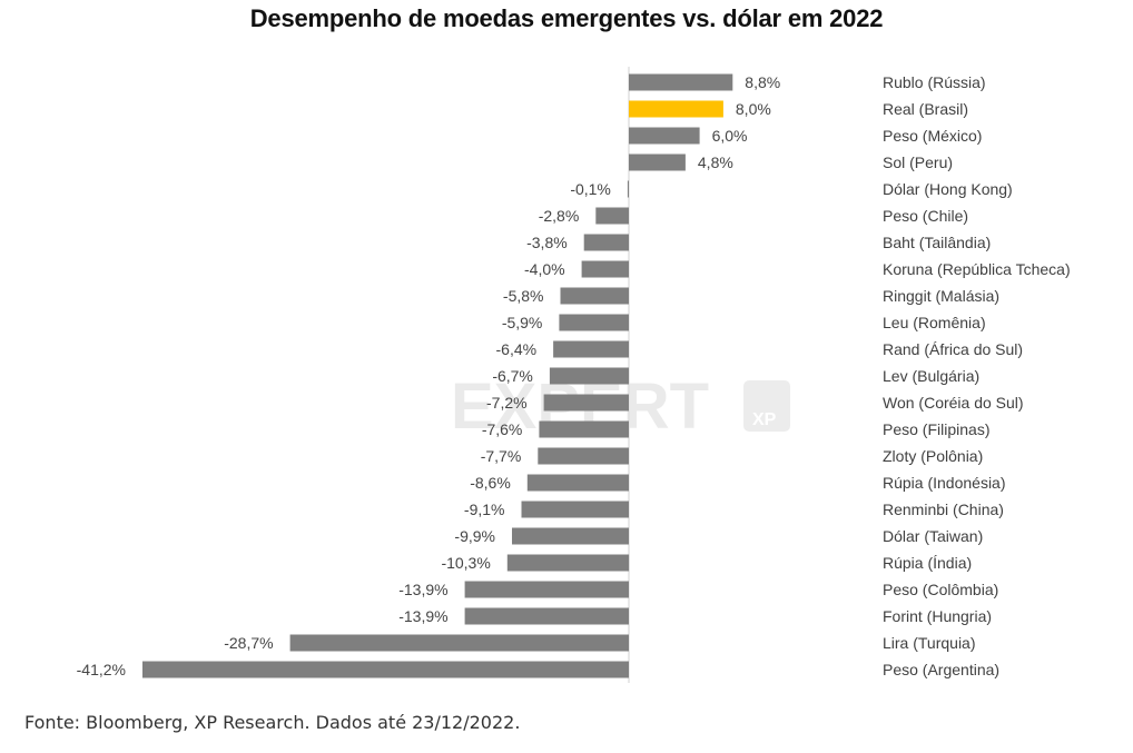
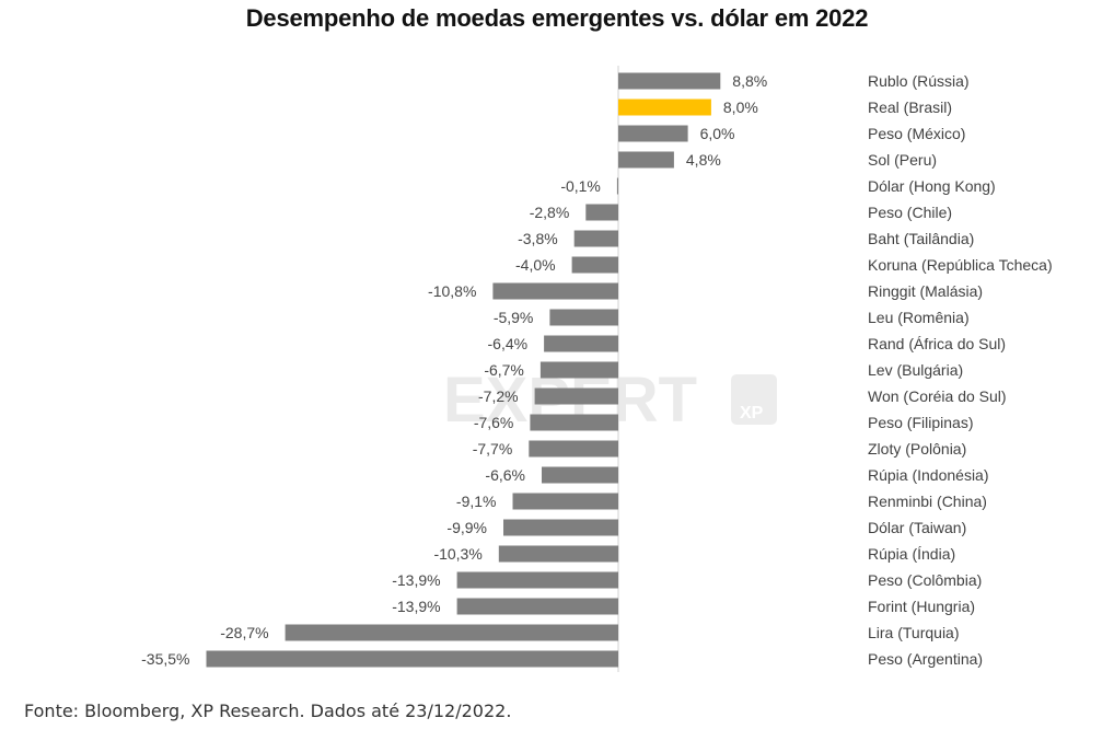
Ringgit (Malásia): -5,8% -> -10,8%
Rúpia (Indonésia): -8,6% -> -6,6%
Peso (Argentina): -41,2% -> -35,5%
